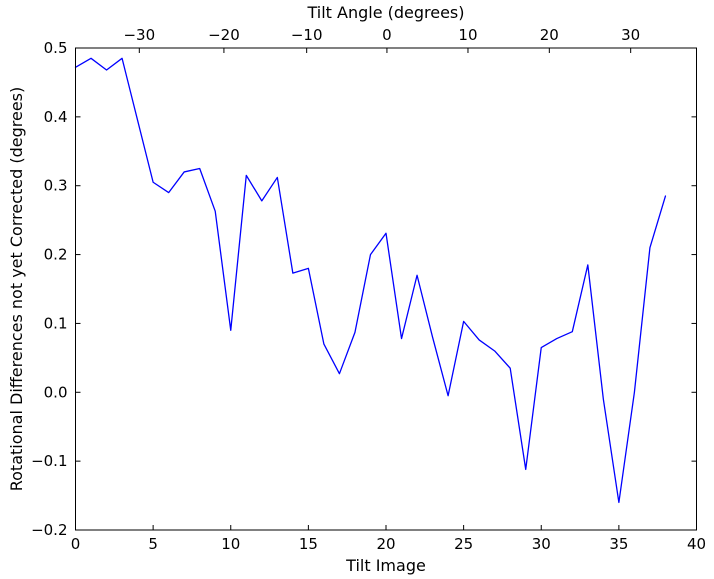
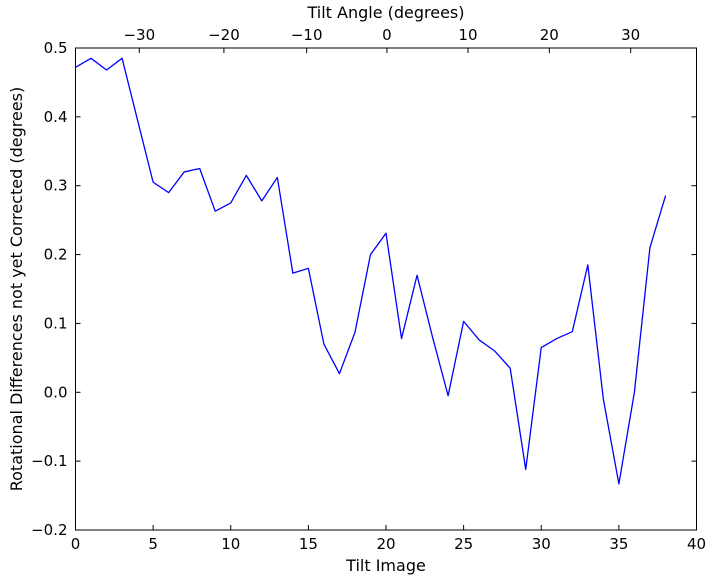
10: 0.09 -> 0.28
35: -0.16 -> -0.13
